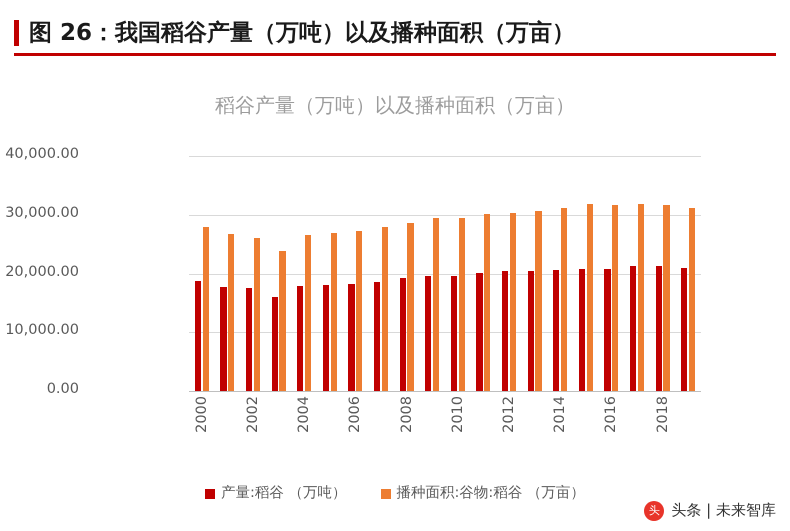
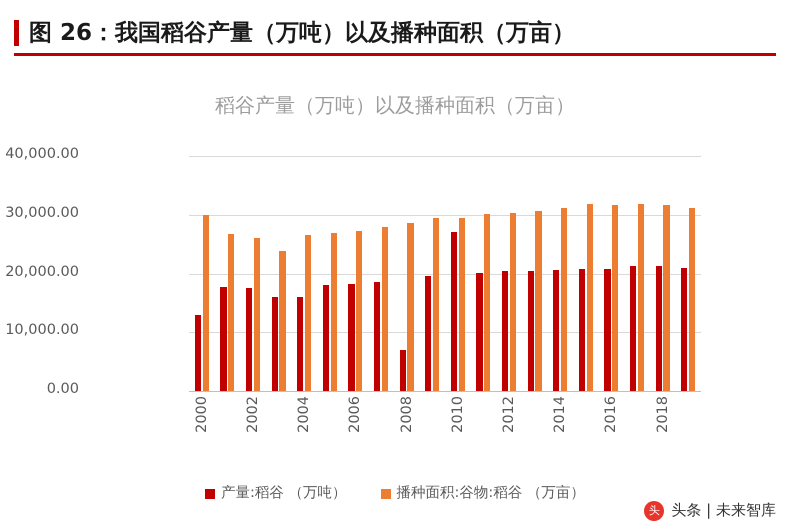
产量:稻谷 （万吨）/2000: 19000 -> 13000
播种面积:谷物:稻谷 （万亩）/2000: 28000 -> 30000
产量:稻谷 （万吨）/2004: 18000 -> 16000
产量:稻谷 （万吨）/2008: 19000 -> 7000
产量:稻谷 （万吨）/2010: 20000 -> 27000
